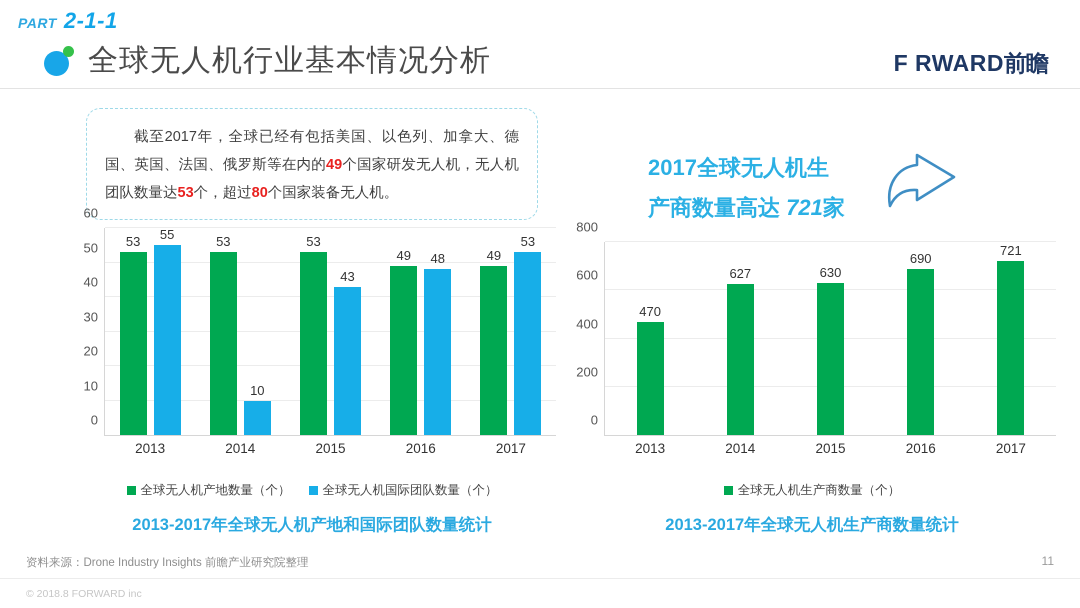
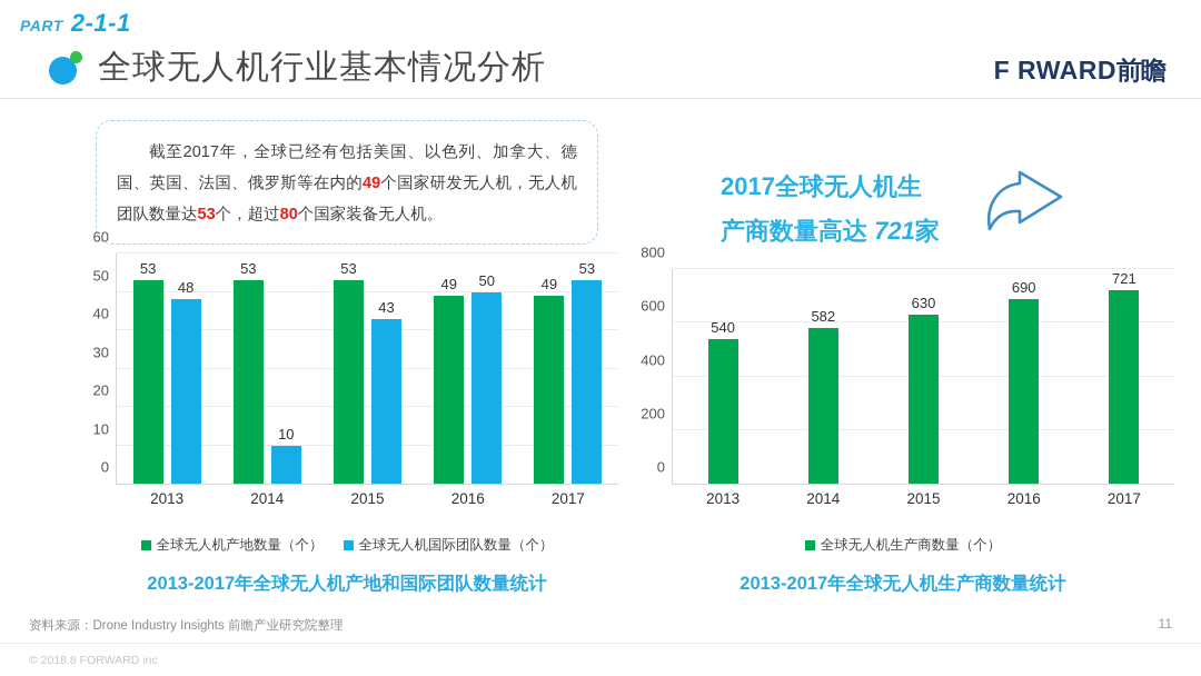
2013-2017年全球无人机产地和国际团队数量统计/全球无人机国际团队数量（个）/2013: 55 -> 48
2013-2017年全球无人机产地和国际团队数量统计/全球无人机国际团队数量（个）/2016: 48 -> 50
2013-2017年全球无人机生产商数量统计/2013: 470 -> 540
2013-2017年全球无人机生产商数量统计/2014: 627 -> 582
